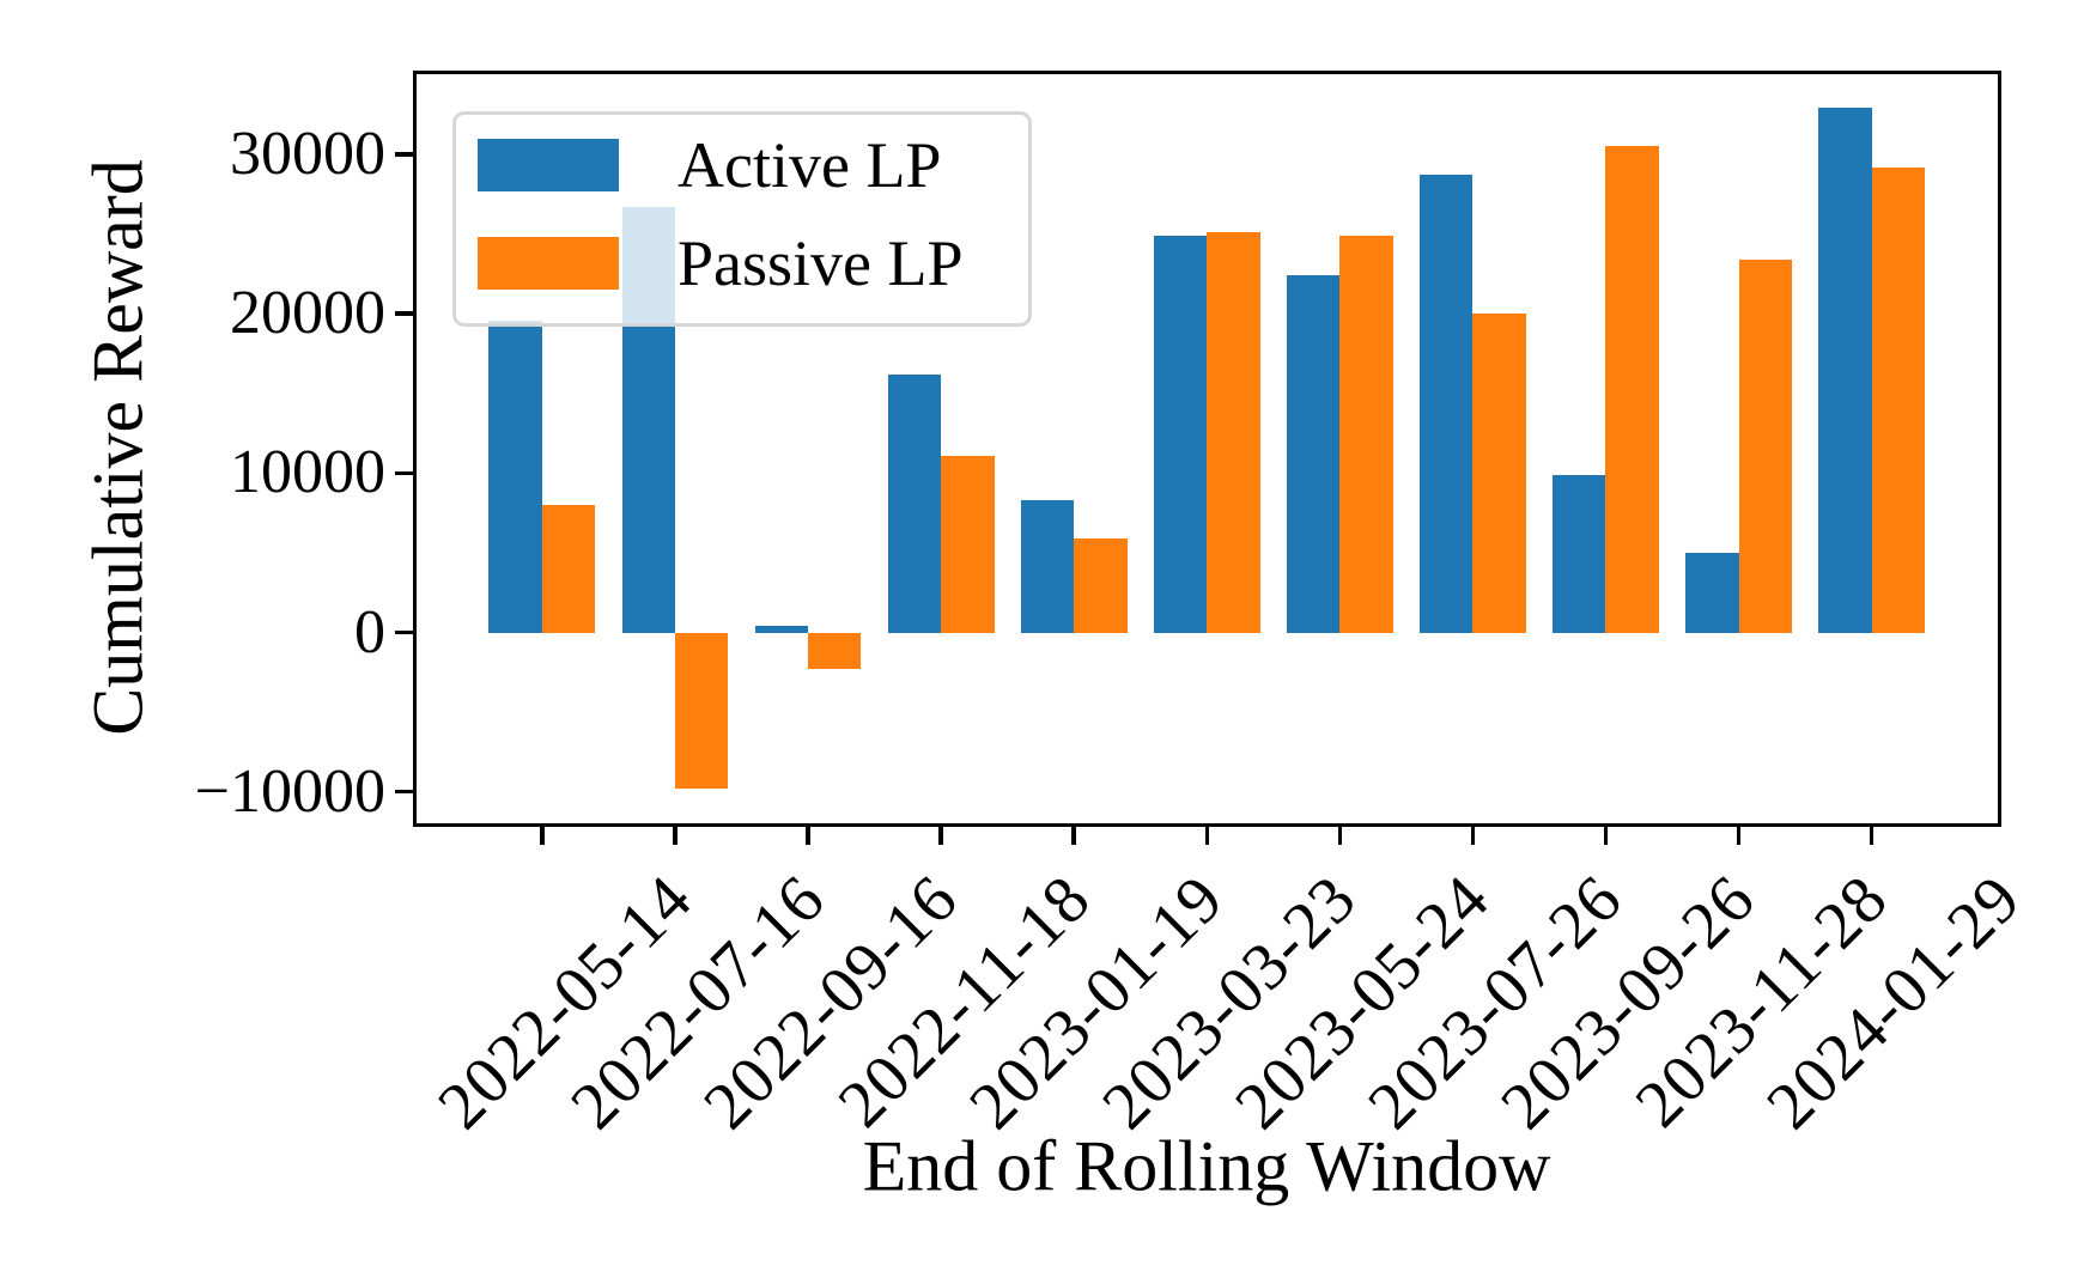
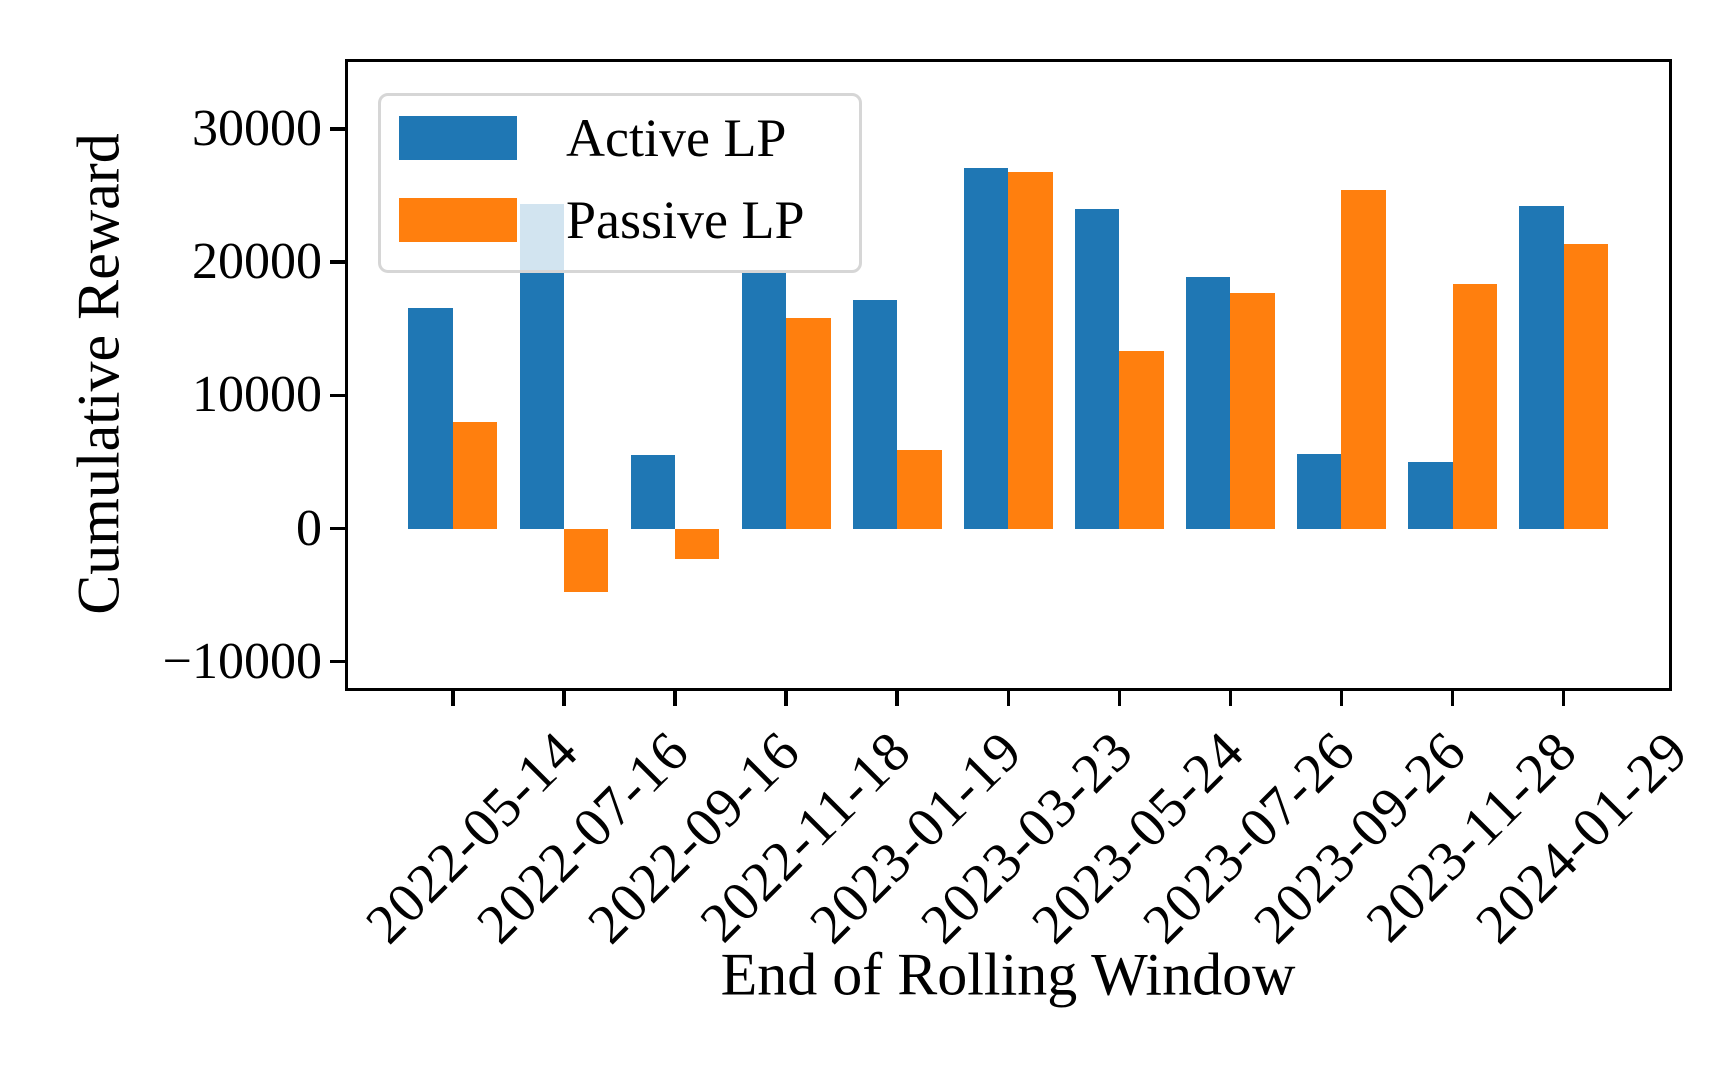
Active LP/2022-05-14: 19600 -> 16600
Active LP/2022-07-16: 26700 -> 24400
Passive LP/2022-07-16: -9800 -> -4800
Active LP/2022-09-16: 400 -> 5500
Active LP/2022-11-18: 16200 -> 19300
Passive LP/2022-11-18: 11100 -> 15800
Active LP/2023-01-19: 8300 -> 17200
Active LP/2023-03-23: 24900 -> 27100
Passive LP/2023-03-23: 25100 -> 26800
Active LP/2023-05-24: 22400 -> 24000
Passive LP/2023-05-24: 24900 -> 13300
Active LP/2023-07-26: 28700 -> 18900
Passive LP/2023-07-26: 20000 -> 17700
Active LP/2023-09-26: 9900 -> 5600
Passive LP/2023-09-26: 30500 -> 25400
Passive LP/2023-11-28: 23400 -> 18400
Active LP/2024-01-29: 32900 -> 24200
Passive LP/2024-01-29: 29200 -> 21400
